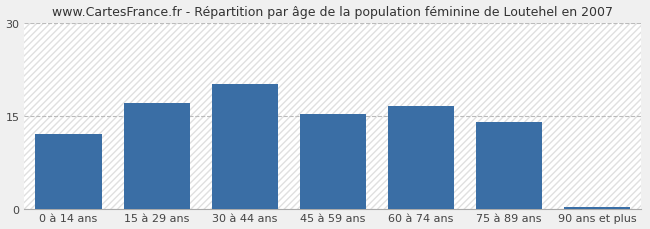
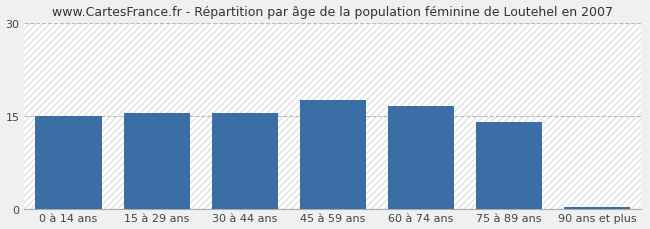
0 à 14 ans: 12.0 -> 15.0
15 à 29 ans: 17.0 -> 15.5
30 à 44 ans: 20.2 -> 15.5
45 à 59 ans: 15.2 -> 17.5
